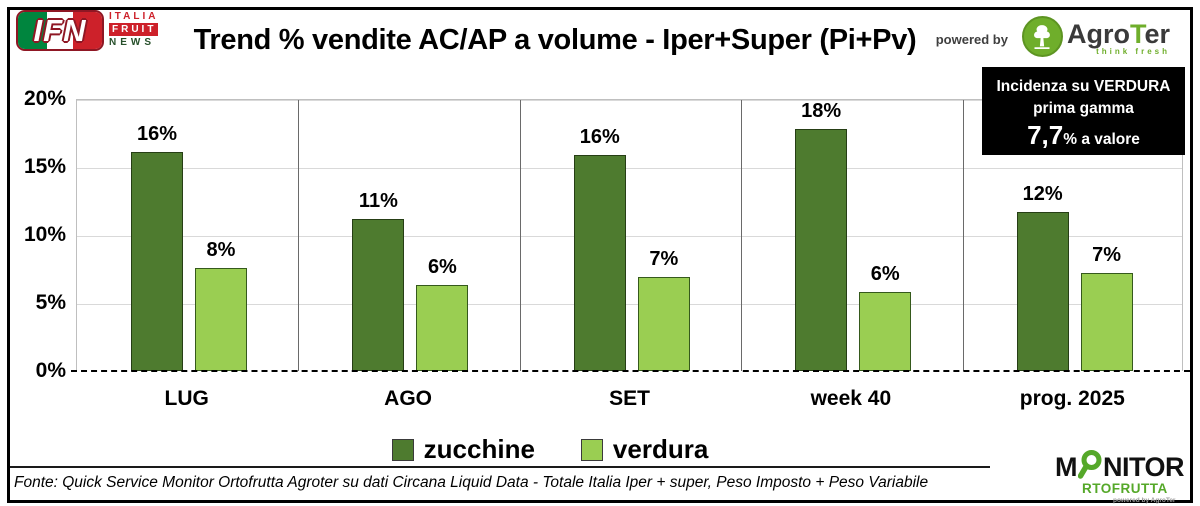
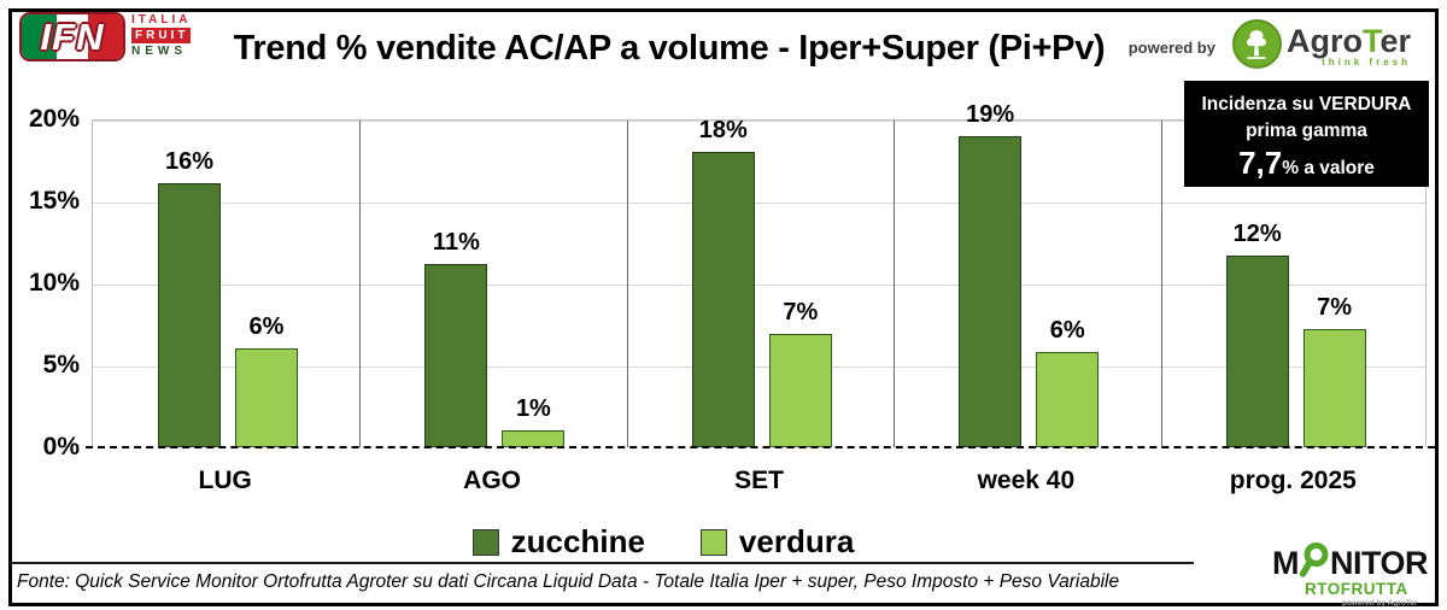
verdura/LUG: 8% -> 6%
verdura/AGO: 6% -> 1%
zucchine/SET: 16% -> 18%
zucchine/week 40: 18% -> 19%
